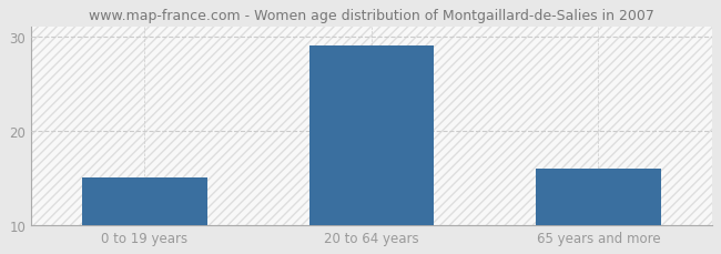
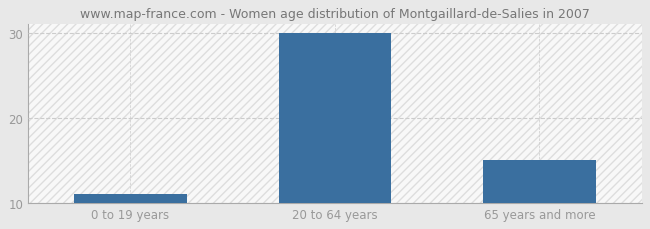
0 to 19 years: 15 -> 11
20 to 64 years: 29 -> 30
65 years and more: 16 -> 15
